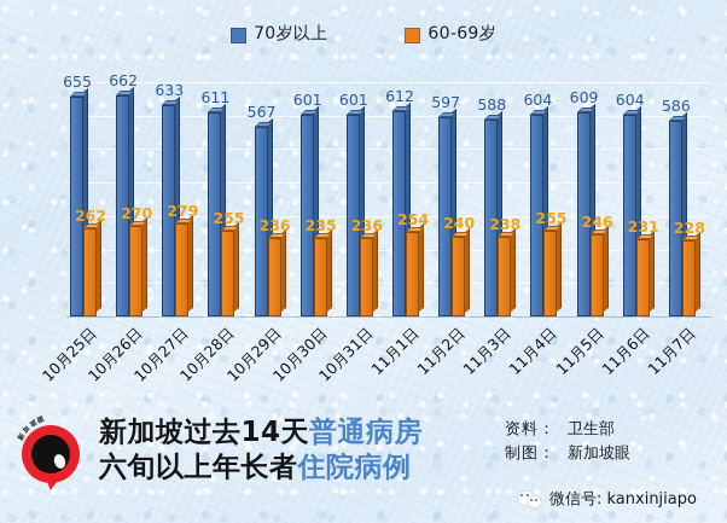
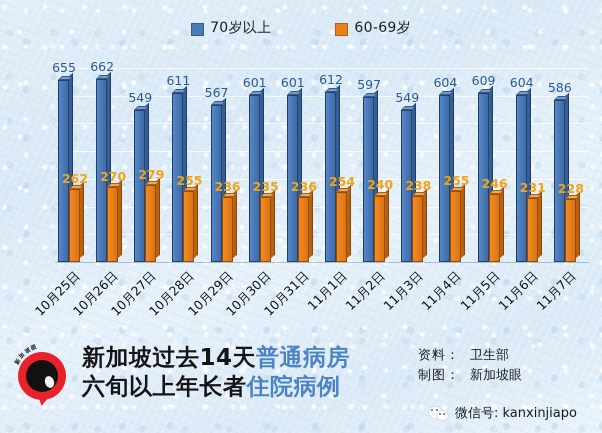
70岁以上/10月27日: 633 -> 549
70岁以上/11月3日: 588 -> 549
